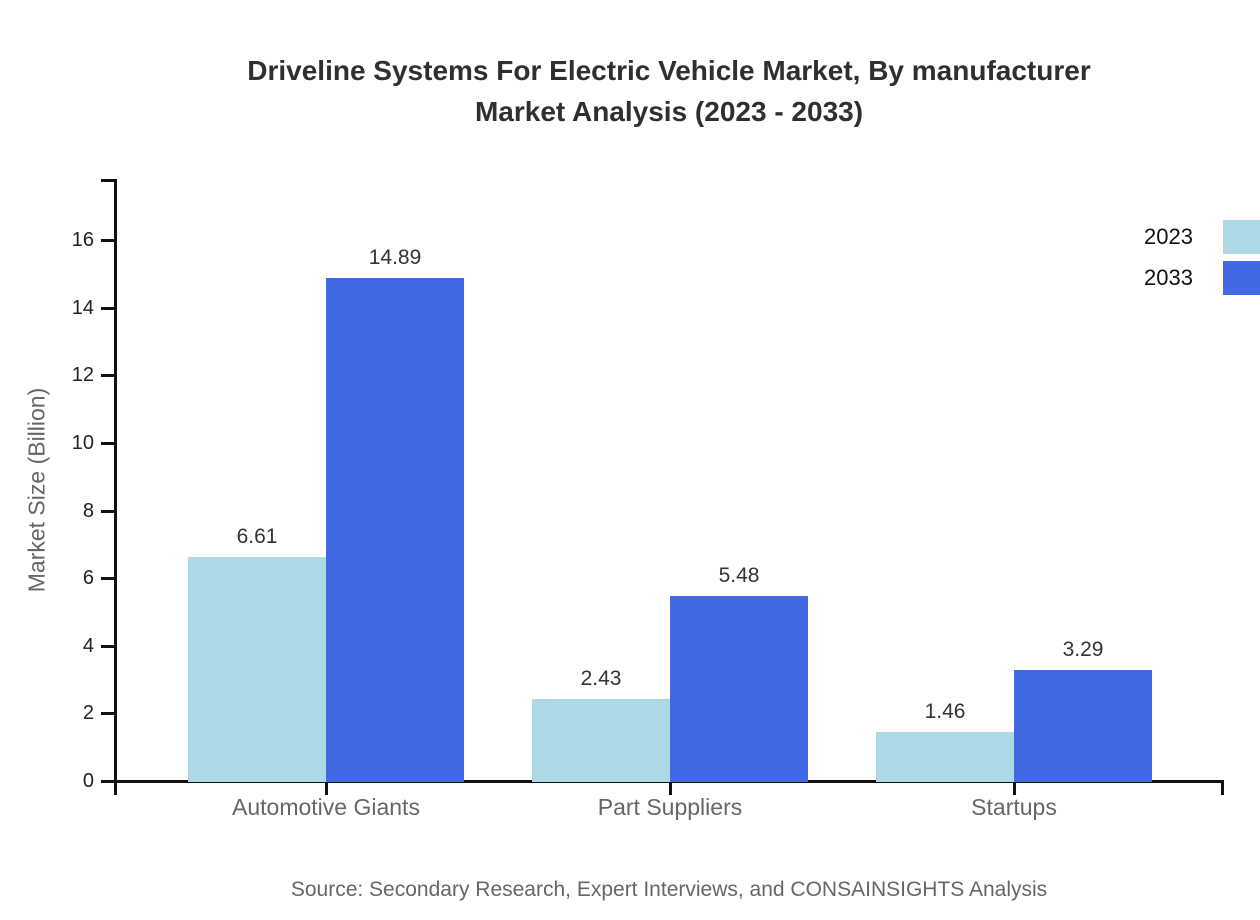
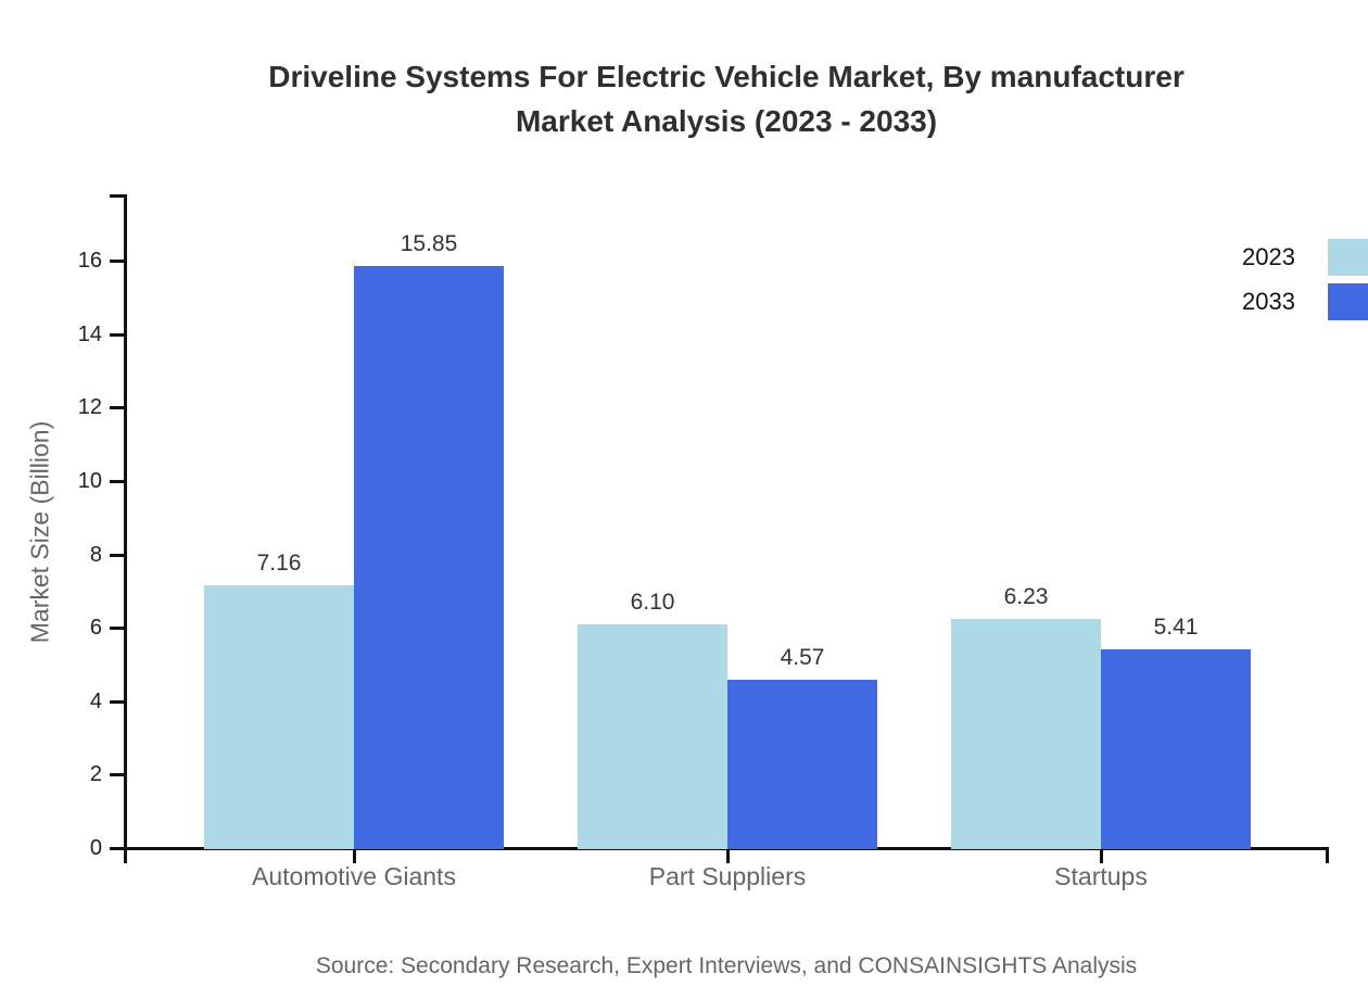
2023/Automotive Giants: 6.61 -> 7.16
2033/Automotive Giants: 14.89 -> 15.85
2023/Part Suppliers: 2.43 -> 6.10
2033/Part Suppliers: 5.48 -> 4.57
2023/Startups: 1.46 -> 6.23
2033/Startups: 3.29 -> 5.41
